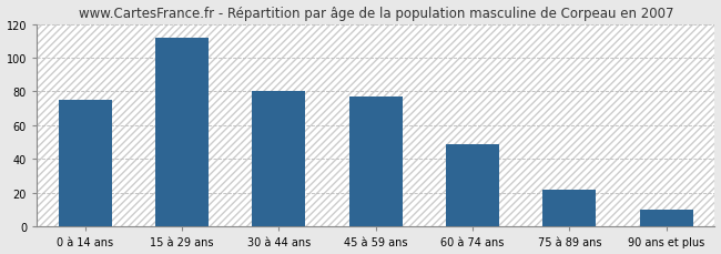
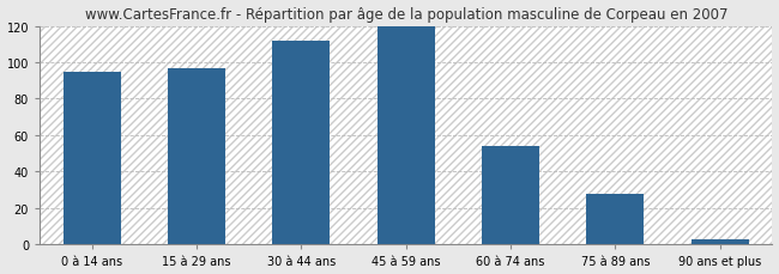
0 à 14 ans: 75 -> 95
15 à 29 ans: 112 -> 97
30 à 44 ans: 80 -> 112
45 à 59 ans: 77 -> 120
60 à 74 ans: 49 -> 54
75 à 89 ans: 22 -> 28
90 ans et plus: 10 -> 3
